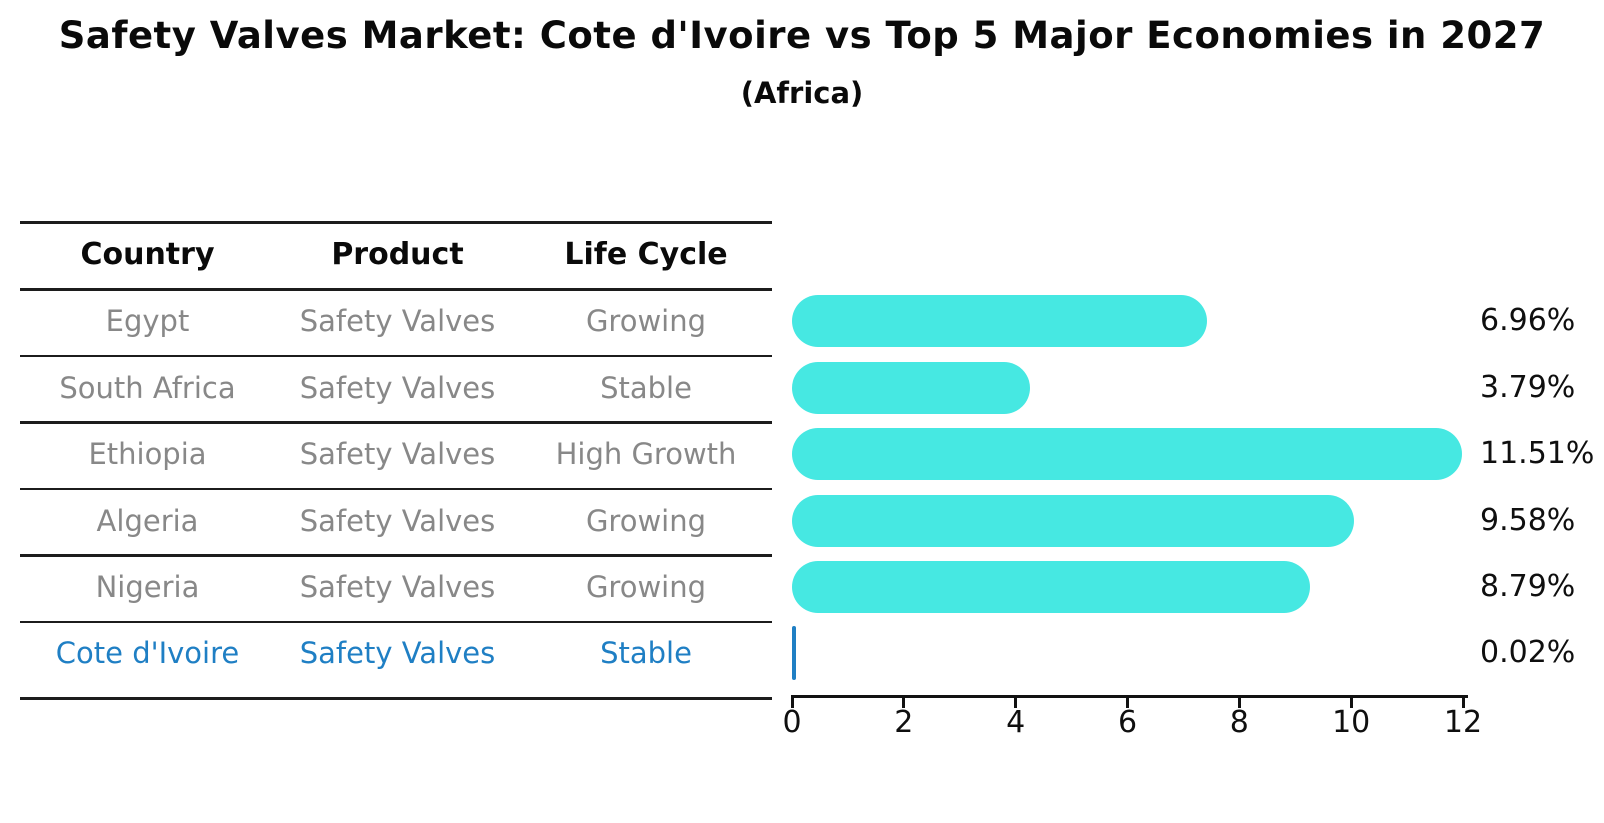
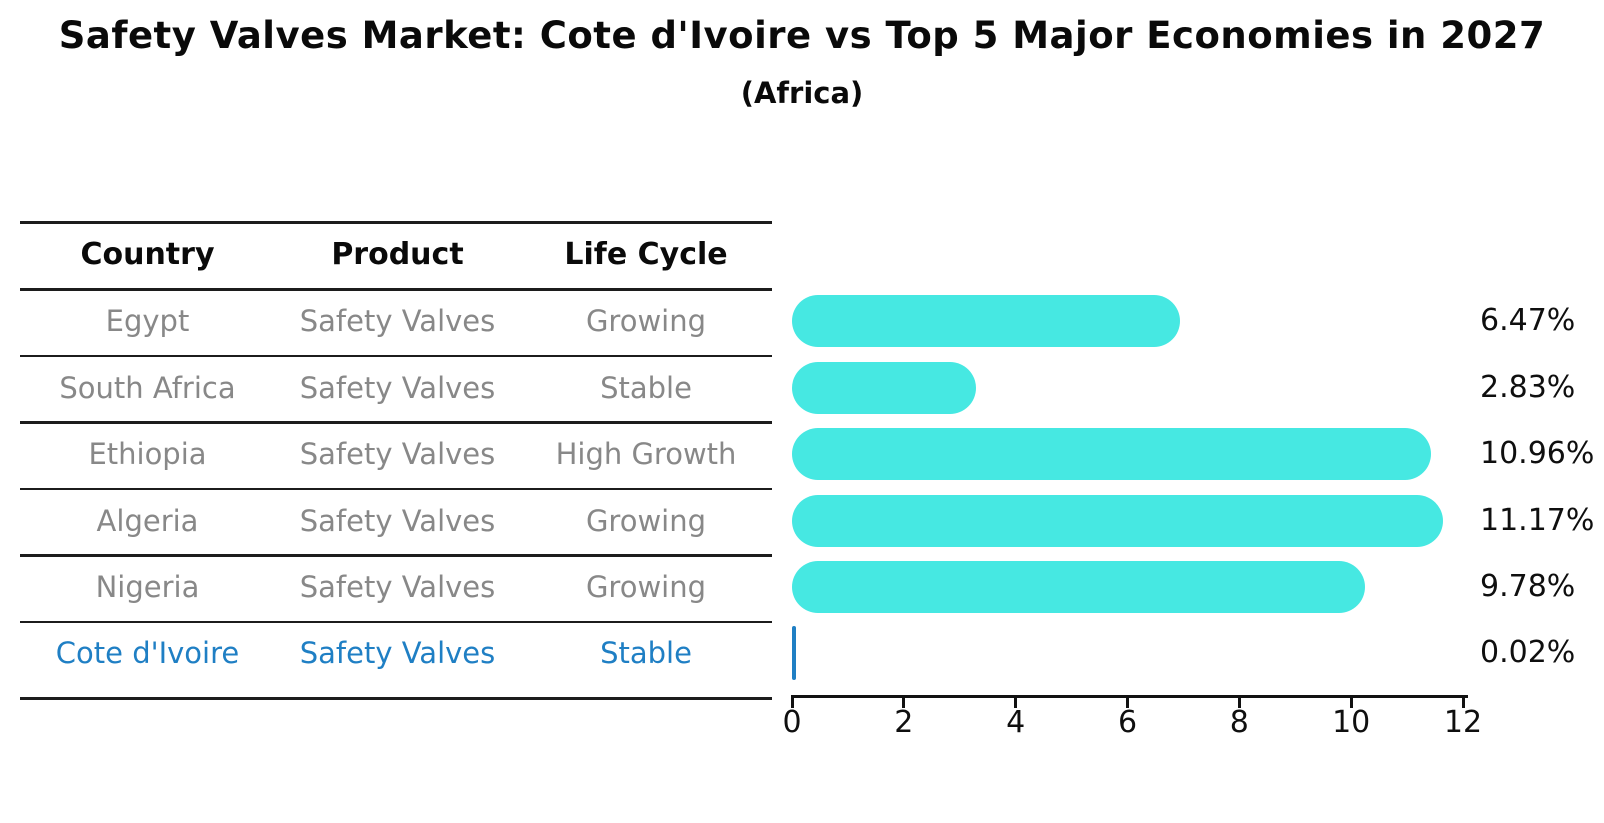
Egypt: 6.96% -> 6.47%
South Africa: 3.79% -> 2.83%
Ethiopia: 11.51% -> 10.96%
Algeria: 9.58% -> 11.17%
Nigeria: 8.79% -> 9.78%
